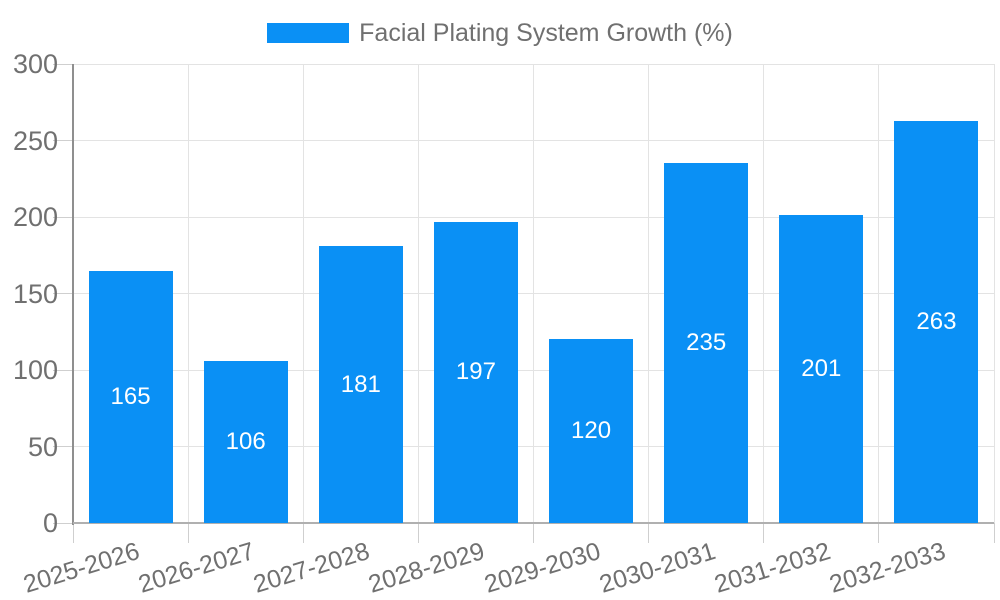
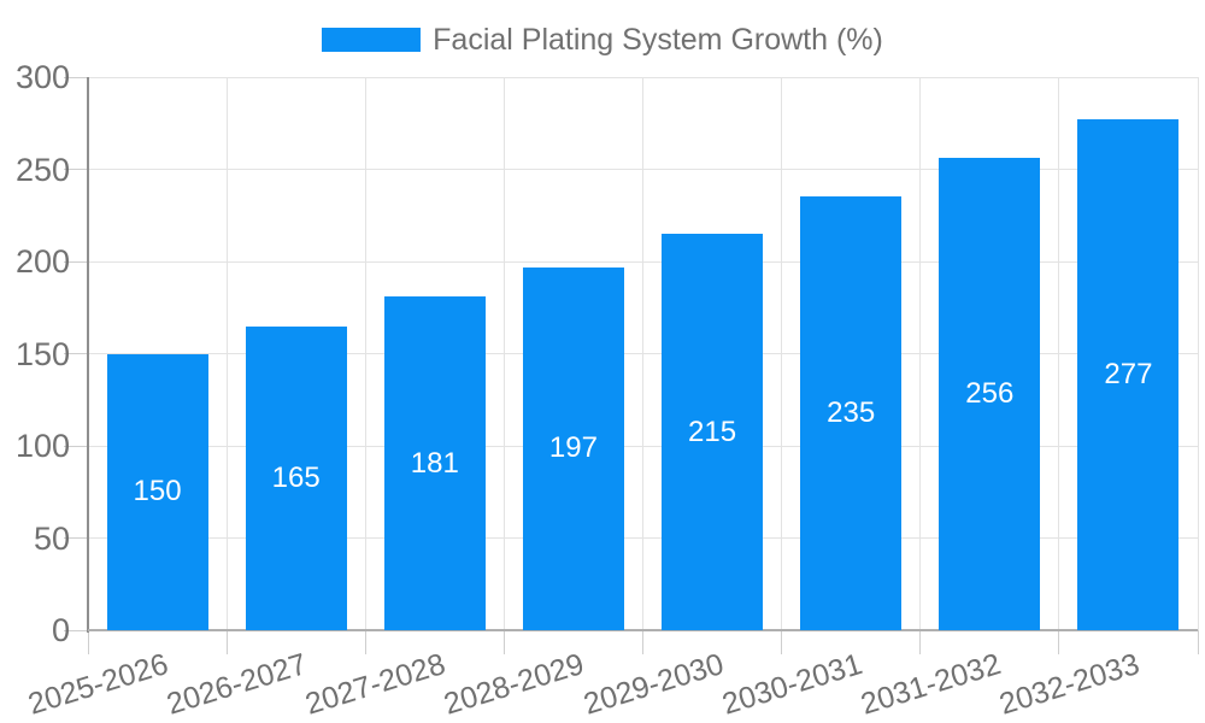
2025-2026: 165 -> 150
2026-2027: 106 -> 165
2029-2030: 120 -> 215
2031-2032: 201 -> 256
2032-2033: 263 -> 277
